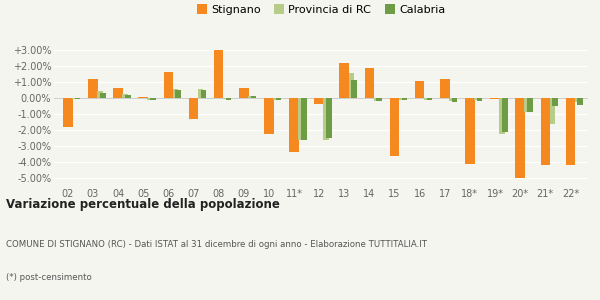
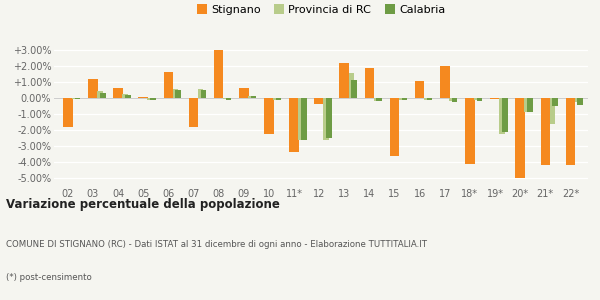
Stignano/07: -1.3% -> -1.8%
Stignano/17: 1.2% -> 2.0%
